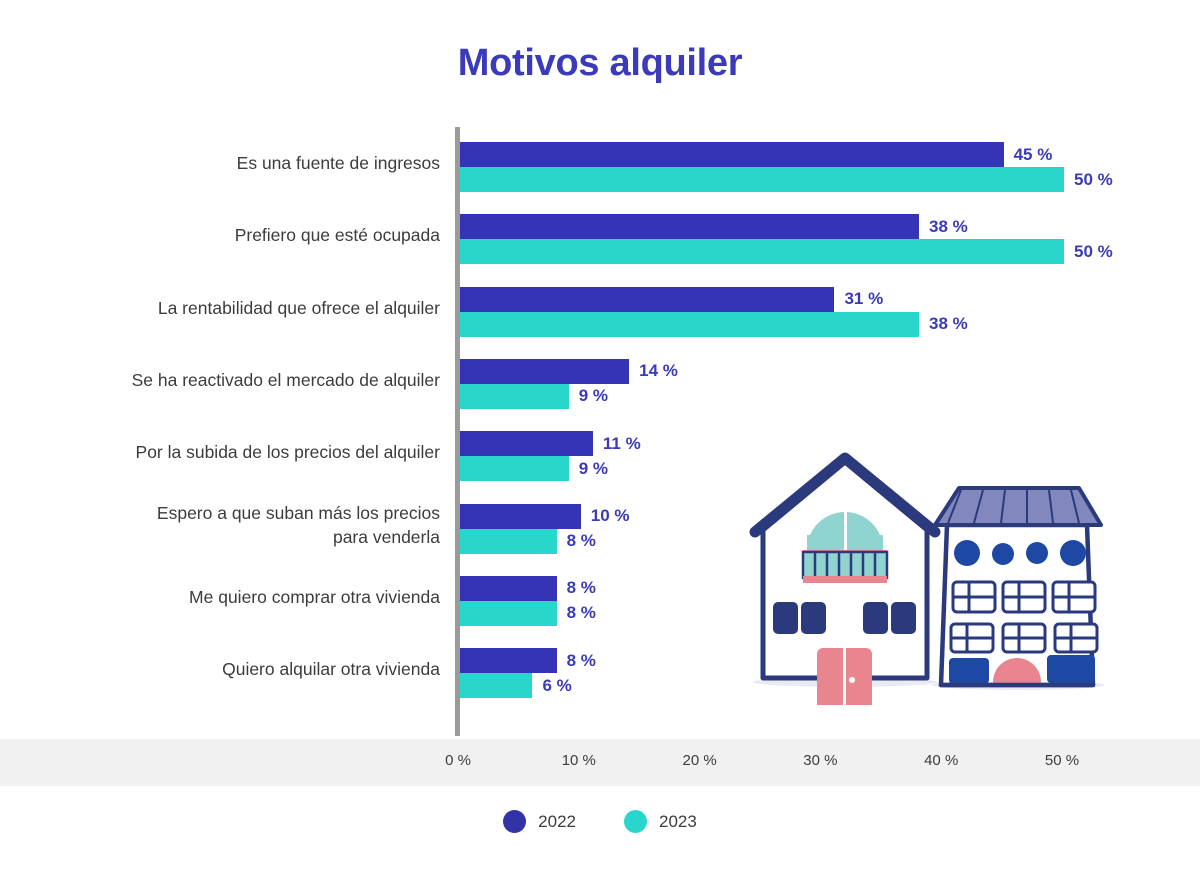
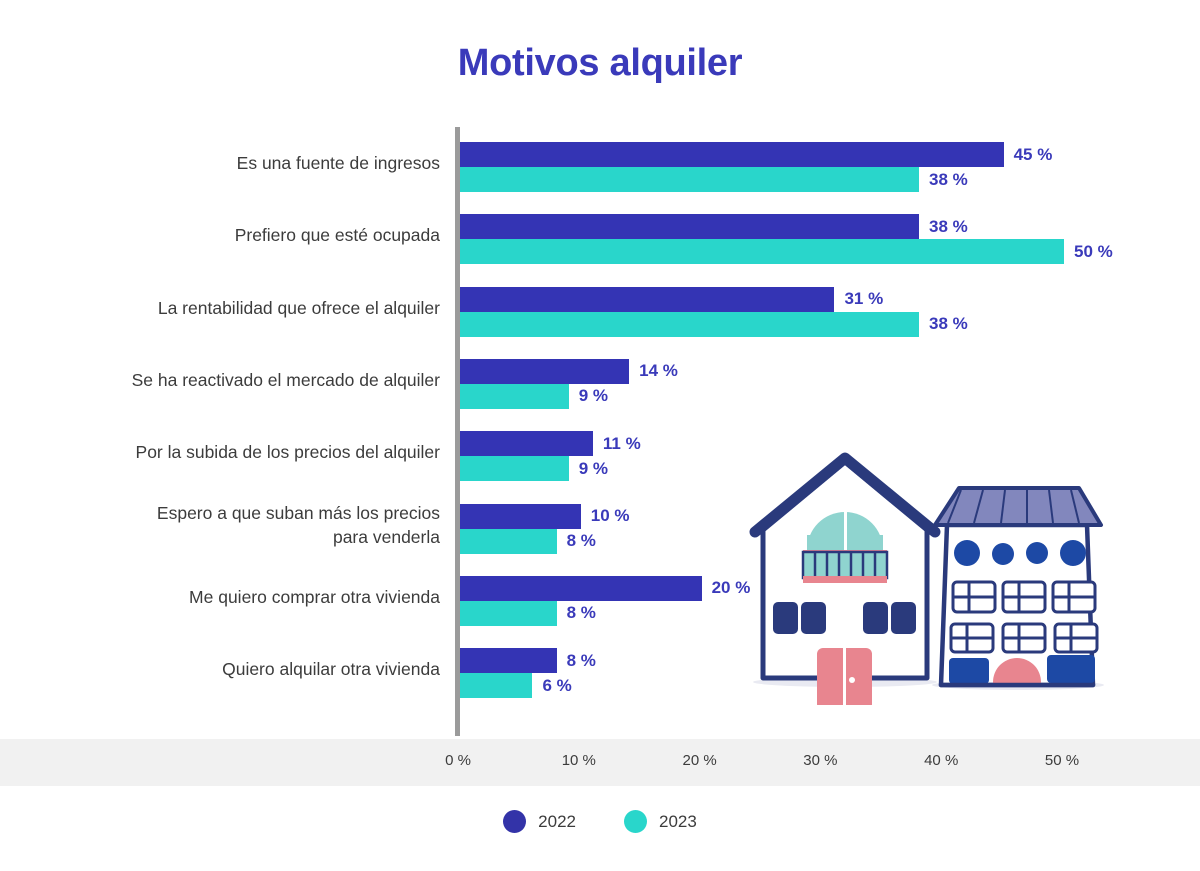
2023/Es una fuente de ingresos: 50 -> 38
2022/Me quiero comprar otra vivienda: 8 -> 20
